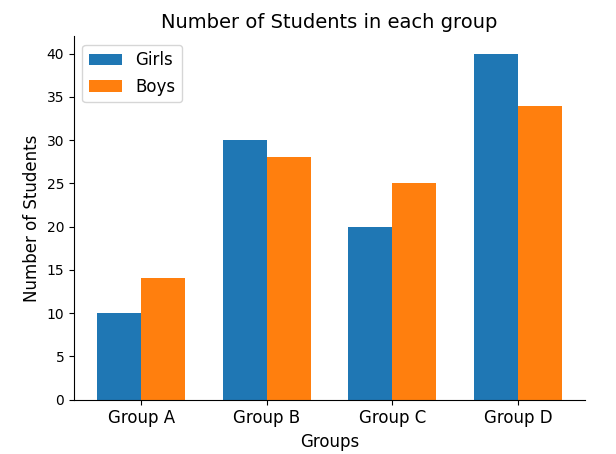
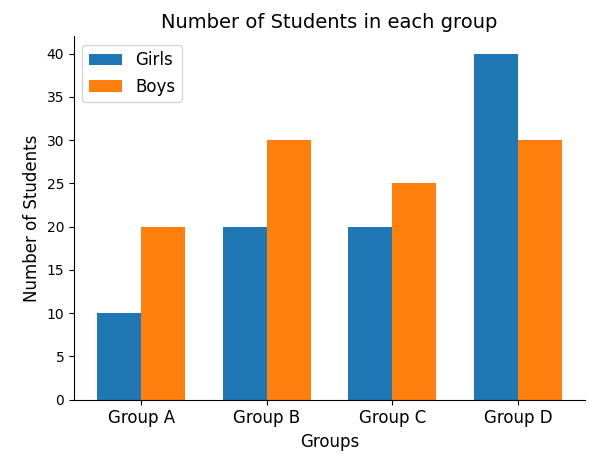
Boys/Group A: 14 -> 20
Girls/Group B: 30 -> 20
Boys/Group B: 28 -> 30
Boys/Group D: 34 -> 30
